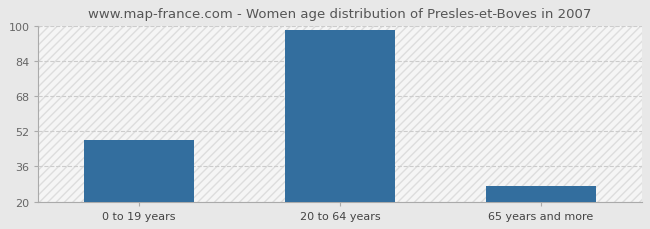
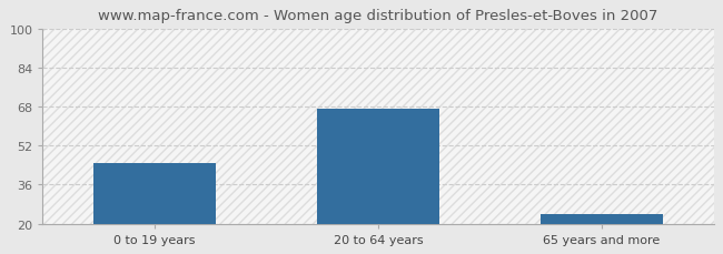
0 to 19 years: 48 -> 45
20 to 64 years: 98 -> 67
65 years and more: 27 -> 24
